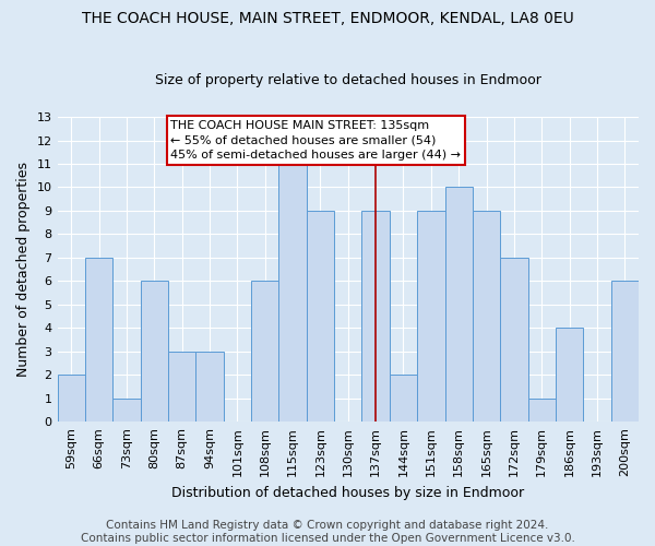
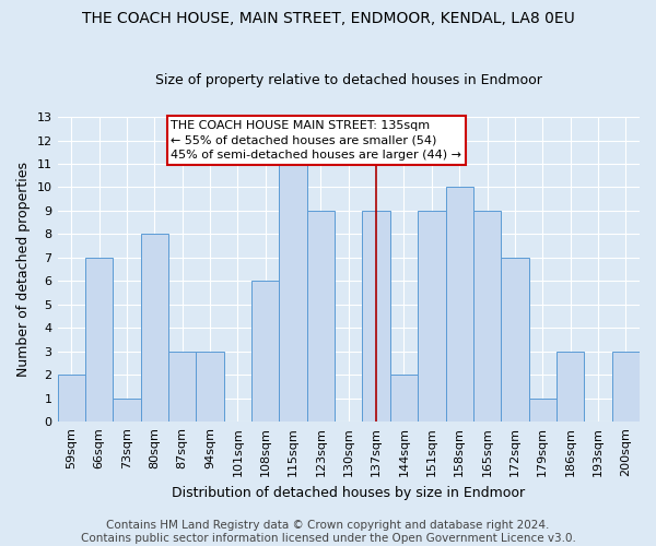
80sqm: 6 -> 8
186sqm: 4 -> 3
200sqm: 6 -> 3
